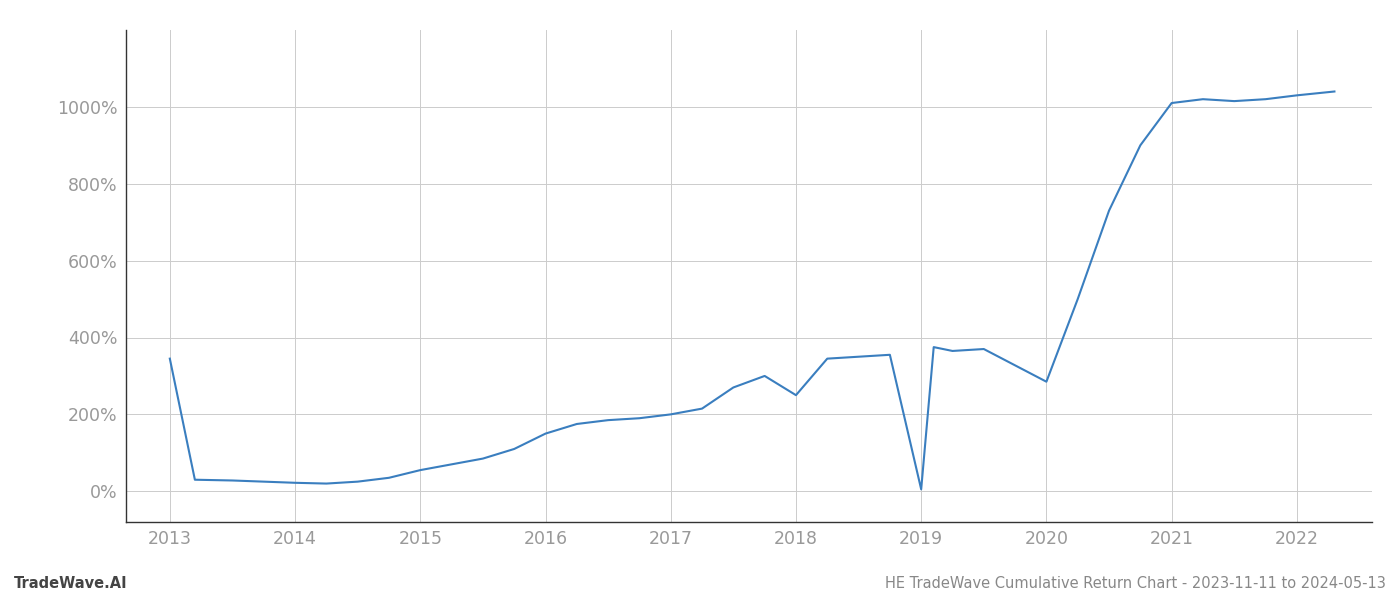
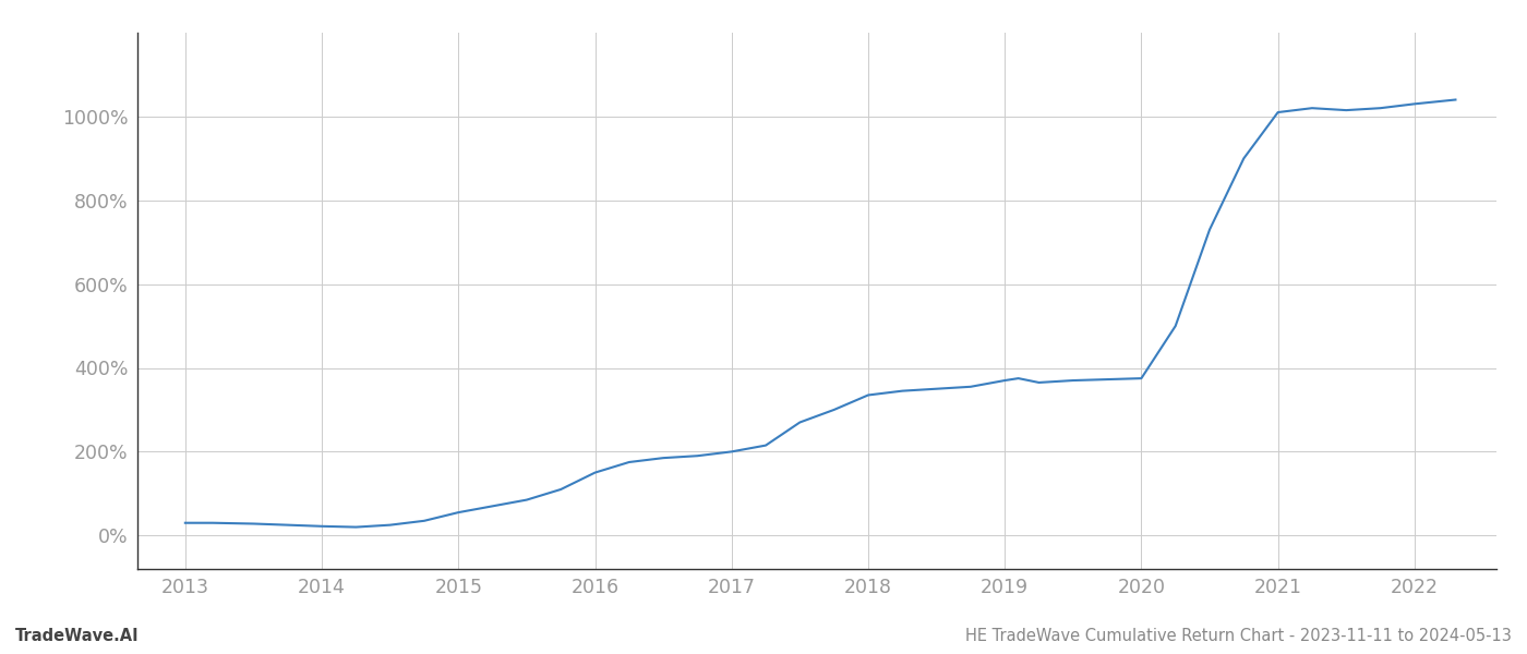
2013: 345% -> 30%
2018: 250% -> 335%
2019: 5% -> 370%
2020: 285% -> 375%
